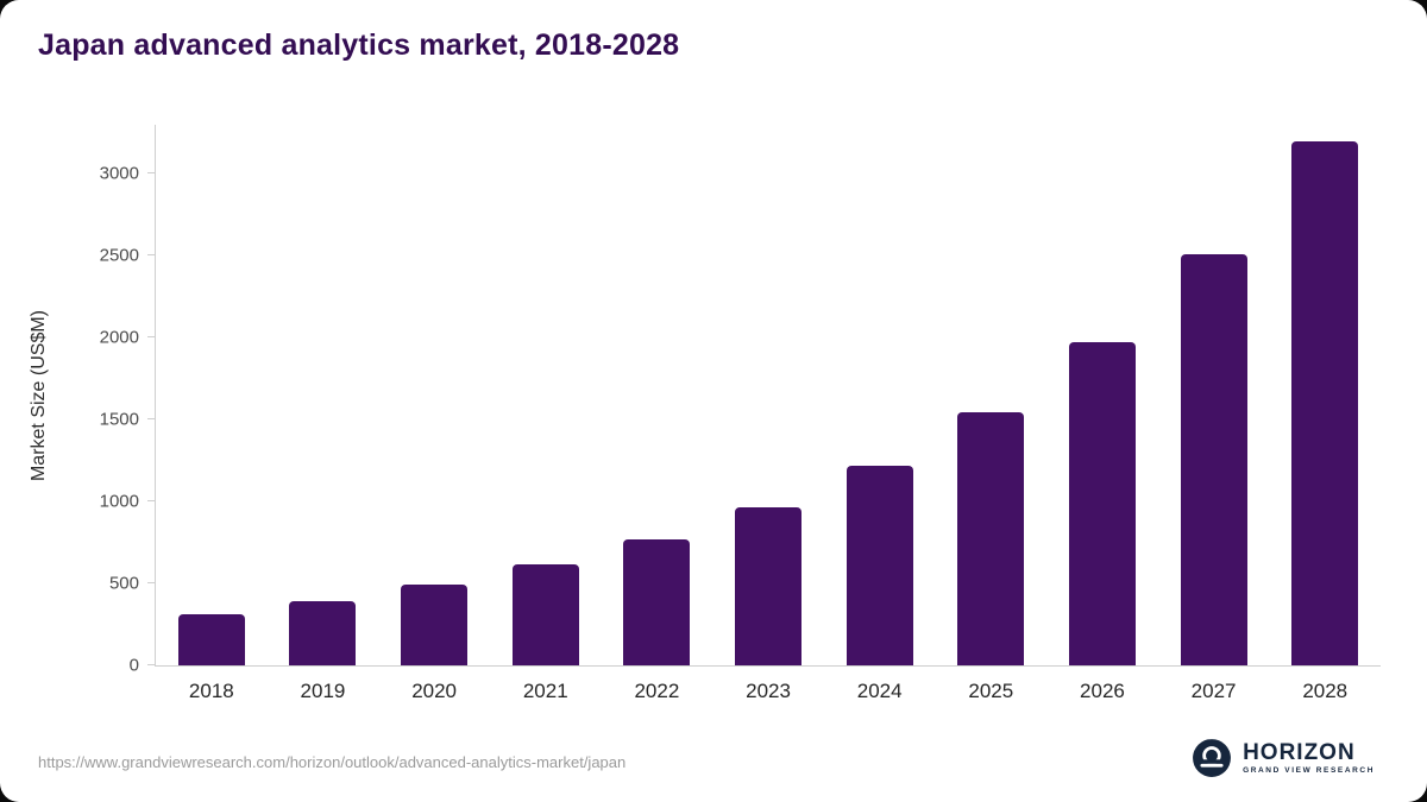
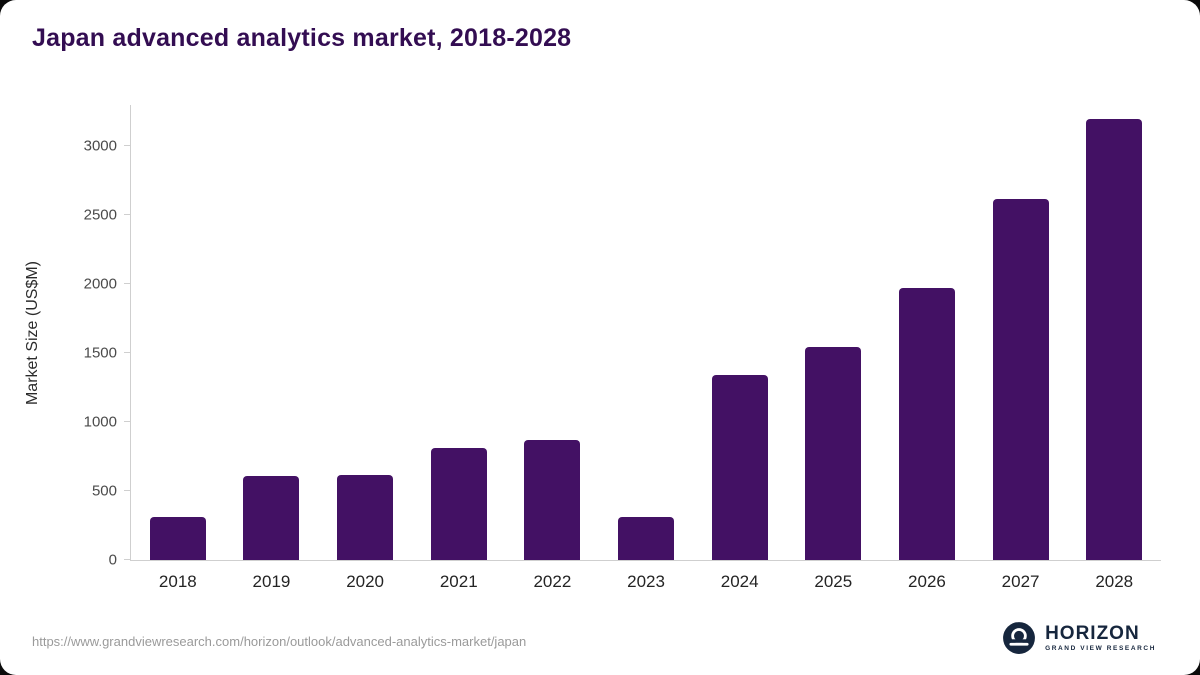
2019: 400 -> 610
2020: 490 -> 620
2021: 620 -> 810
2022: 770 -> 870
2023: 960 -> 310
2024: 1220 -> 1340
2027: 2510 -> 2620
